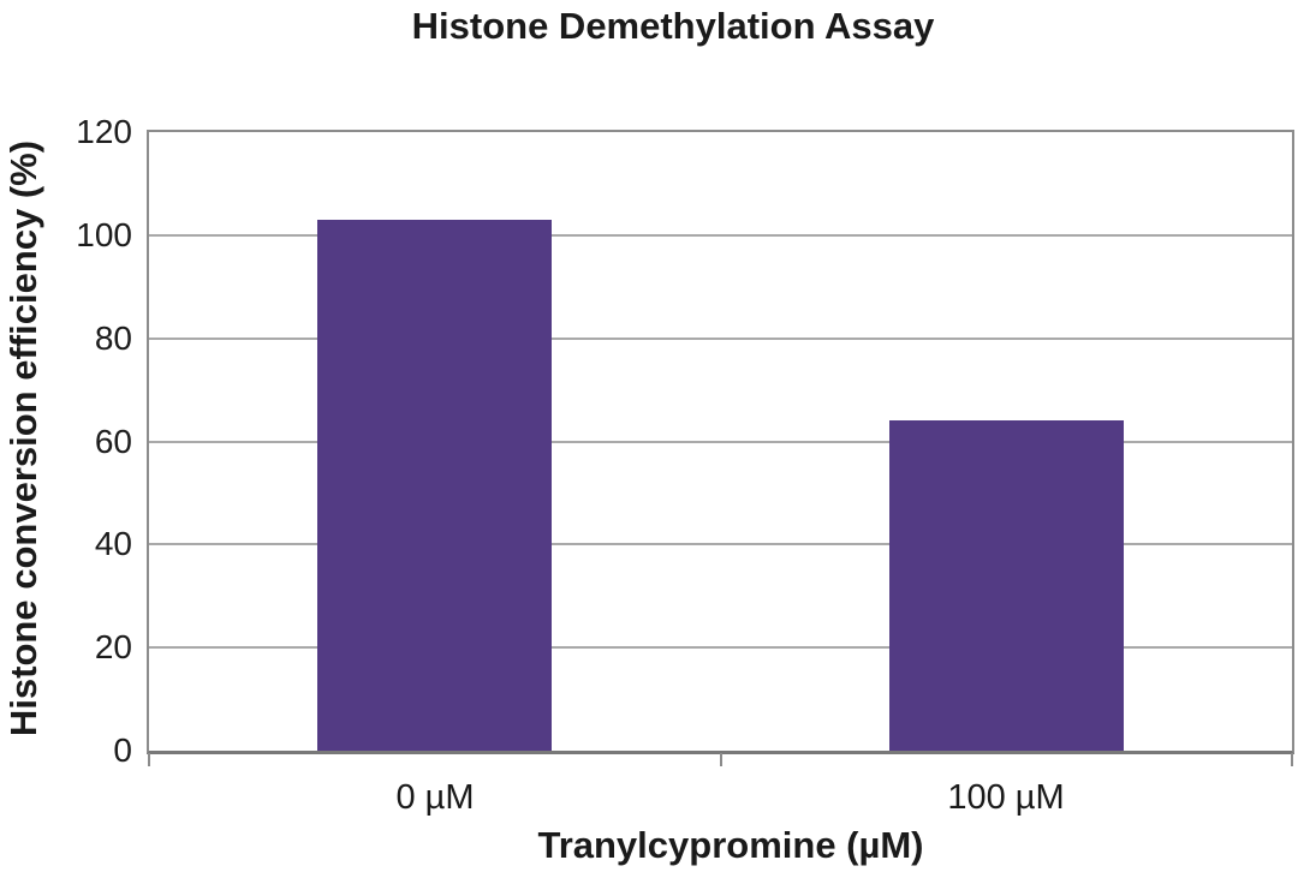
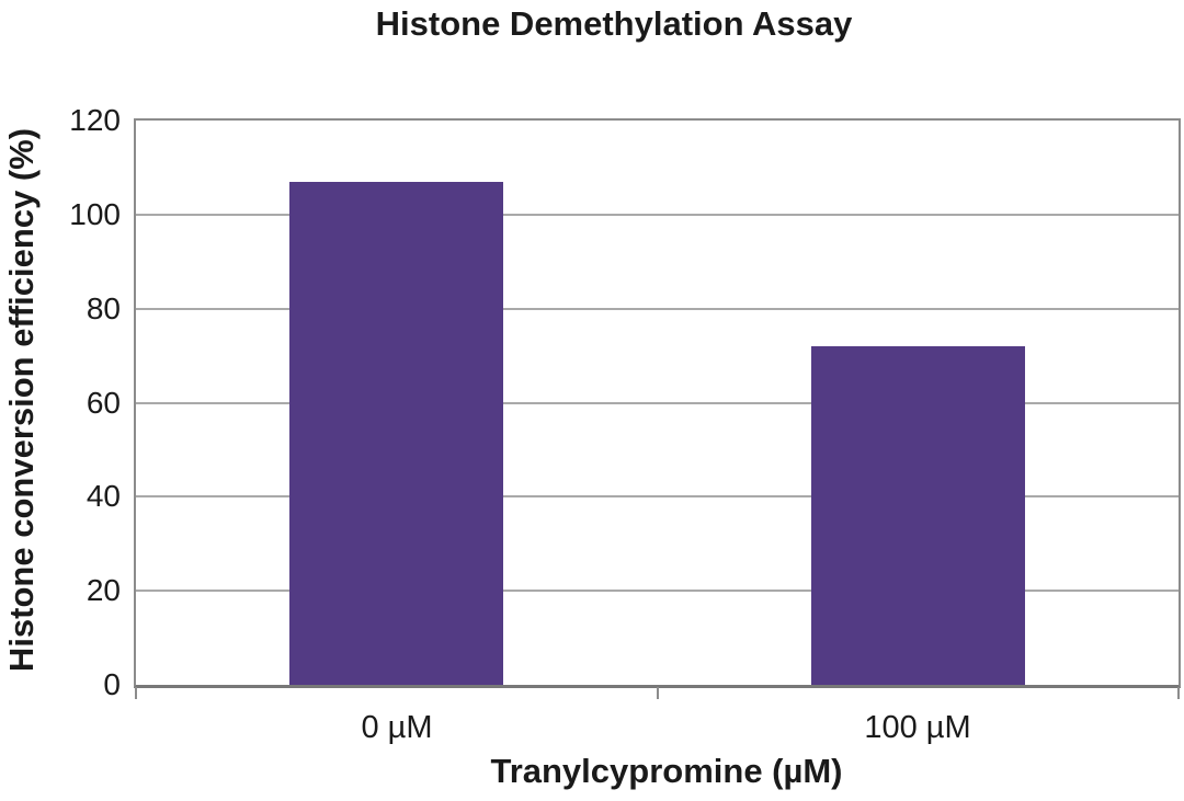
0 µM: 103 -> 107
100 µM: 64 -> 72
